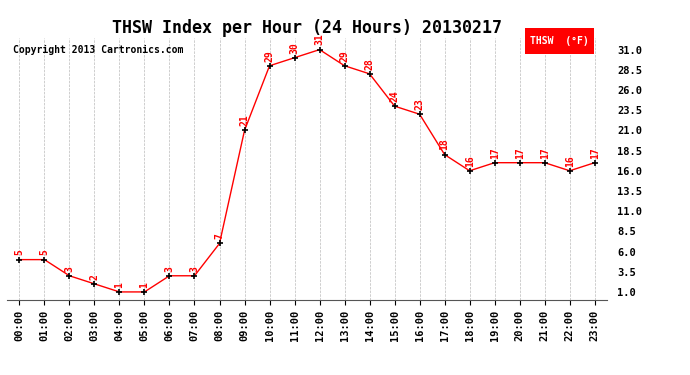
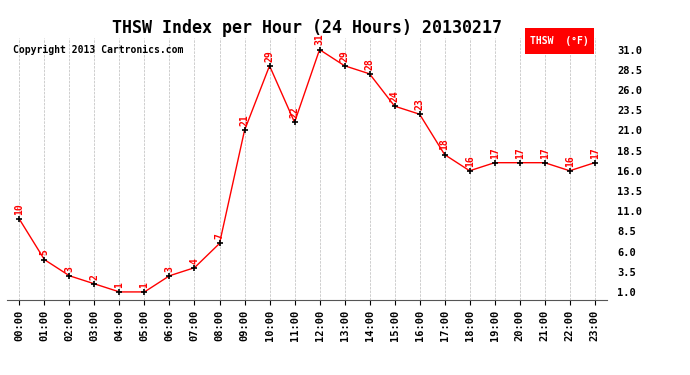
00:00: 5 -> 10
07:00: 3 -> 4
11:00: 30 -> 22
